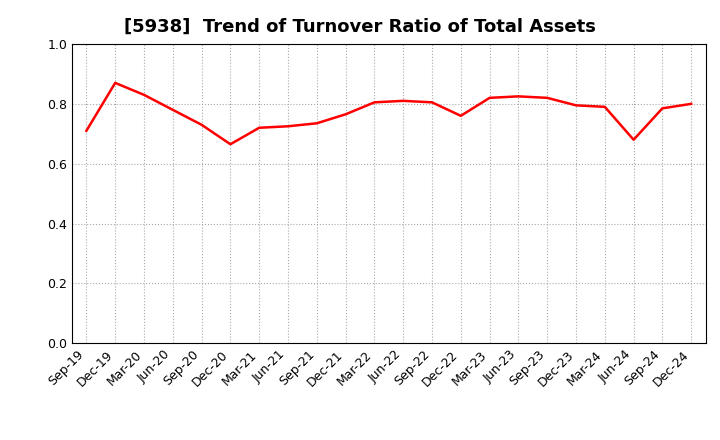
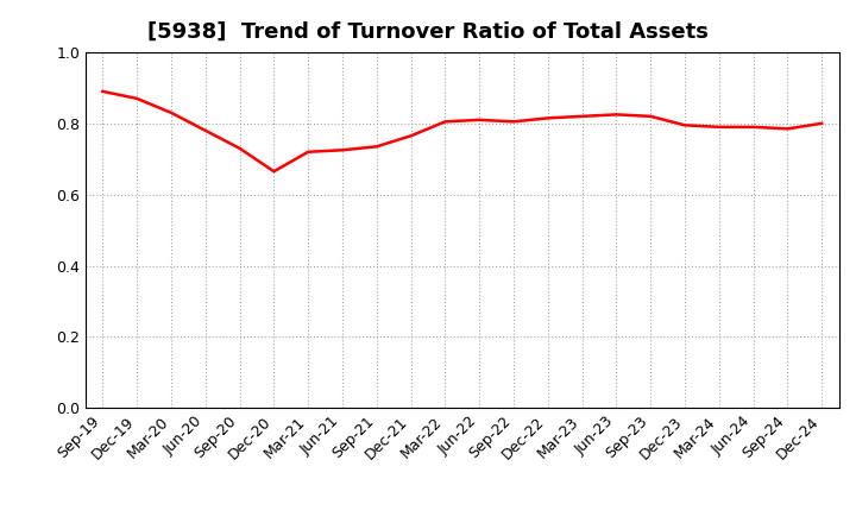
Sep-19: 0.710 -> 0.890
Dec-22: 0.760 -> 0.815
Jun-24: 0.680 -> 0.790
